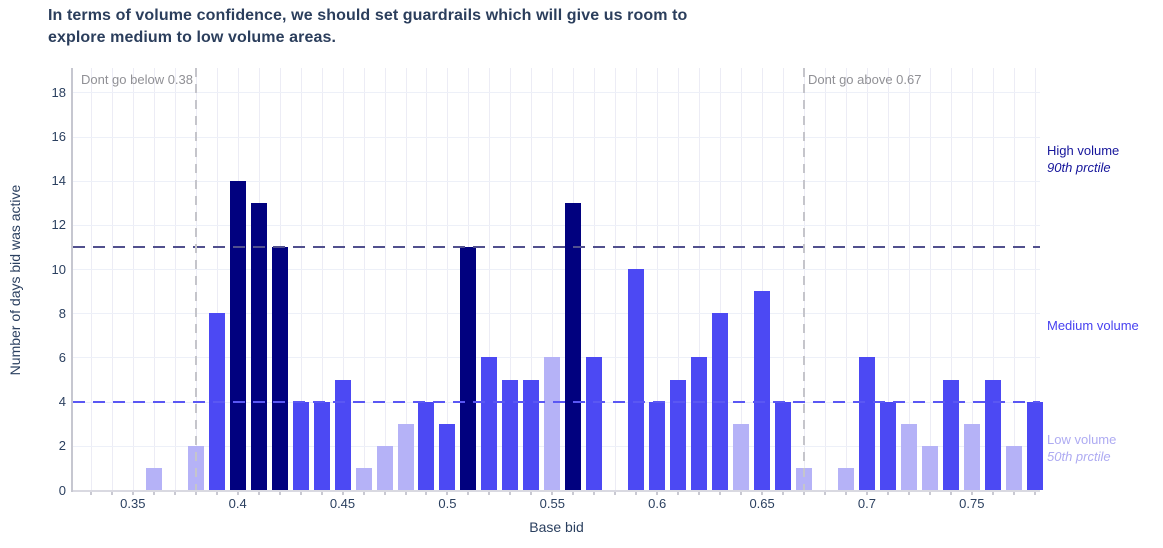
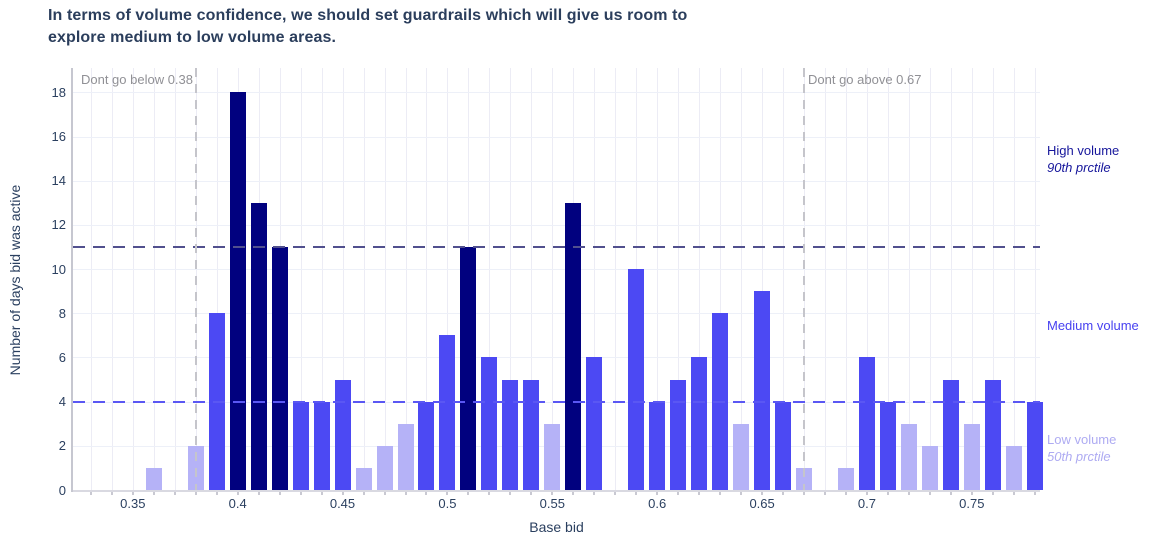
0.4: 14 -> 18
0.5: 3 -> 7
0.55: 6 -> 3
